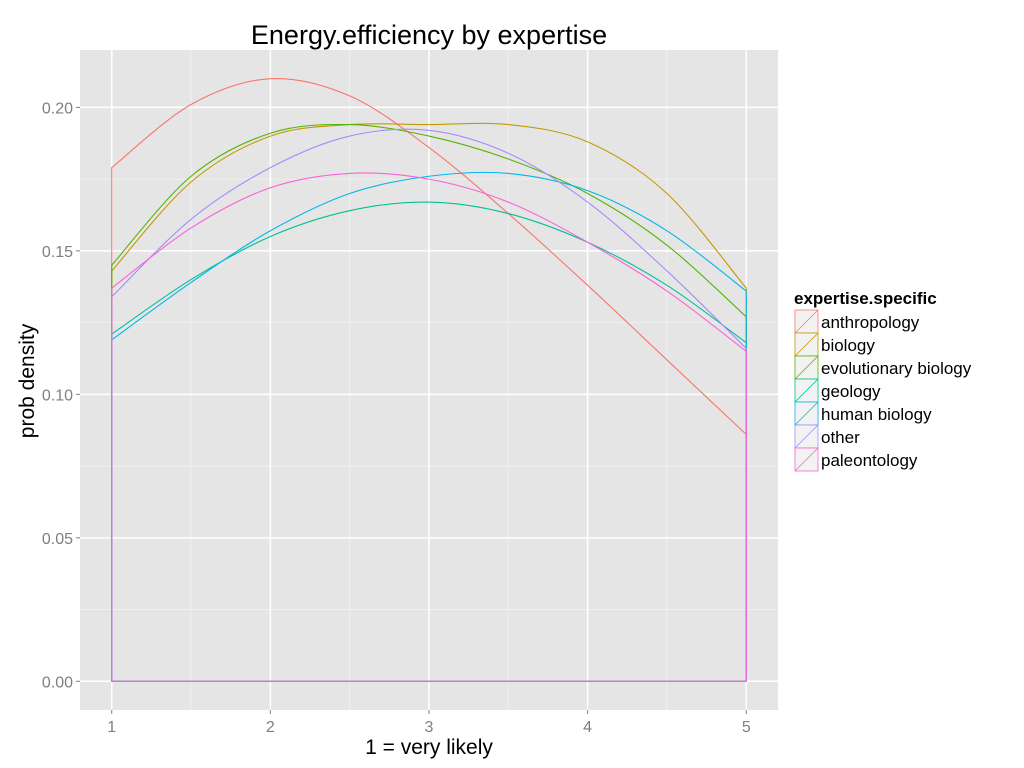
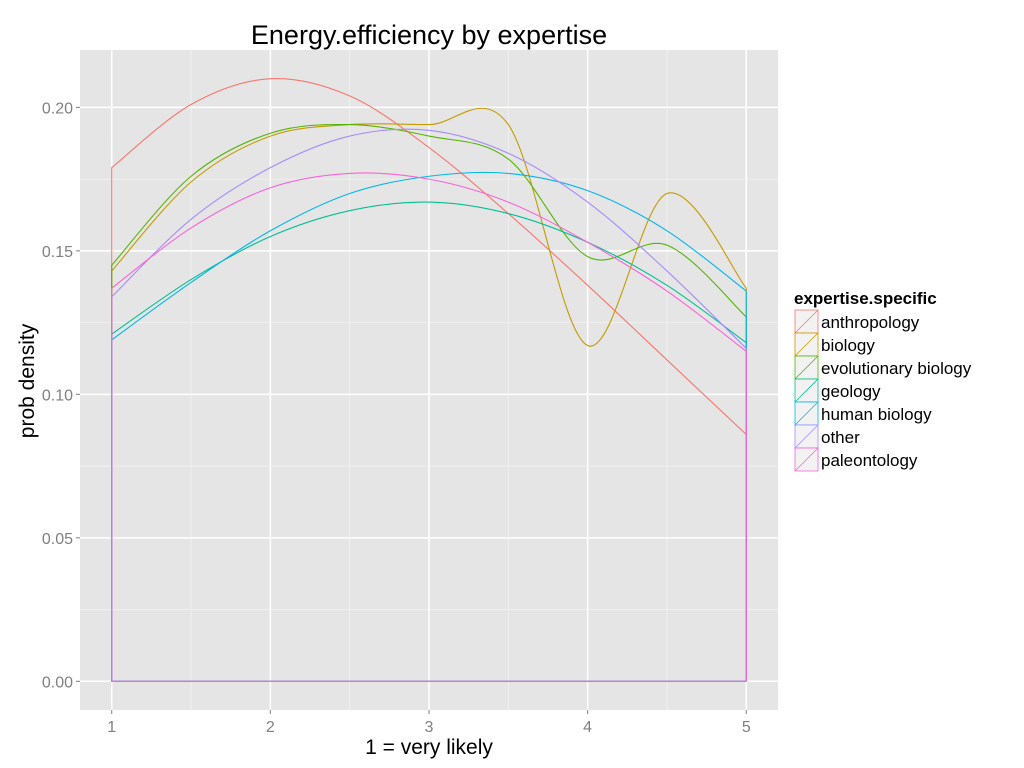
biology/4: 0.188 -> 0.117
evolutionary biology/4: 0.170 -> 0.148
